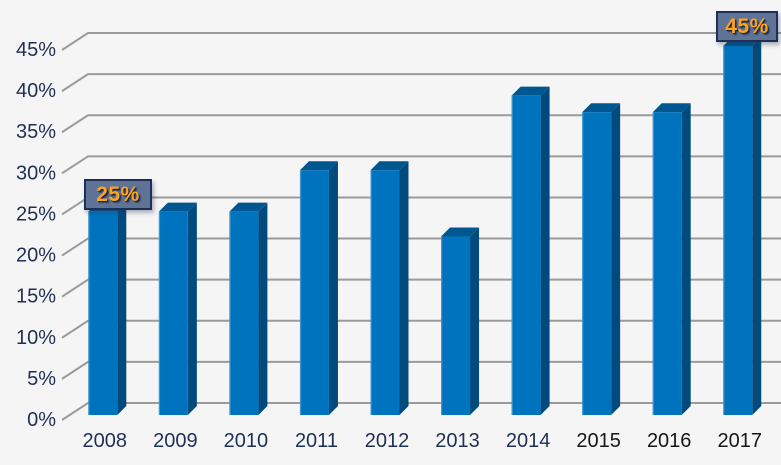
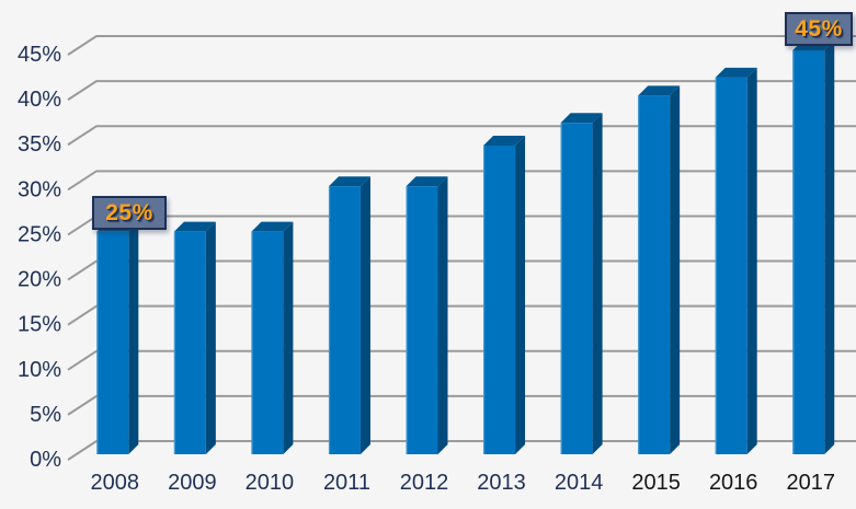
2013: 22% -> 34%
2014: 39% -> 37%
2015: 37% -> 40%
2016: 37% -> 42%
